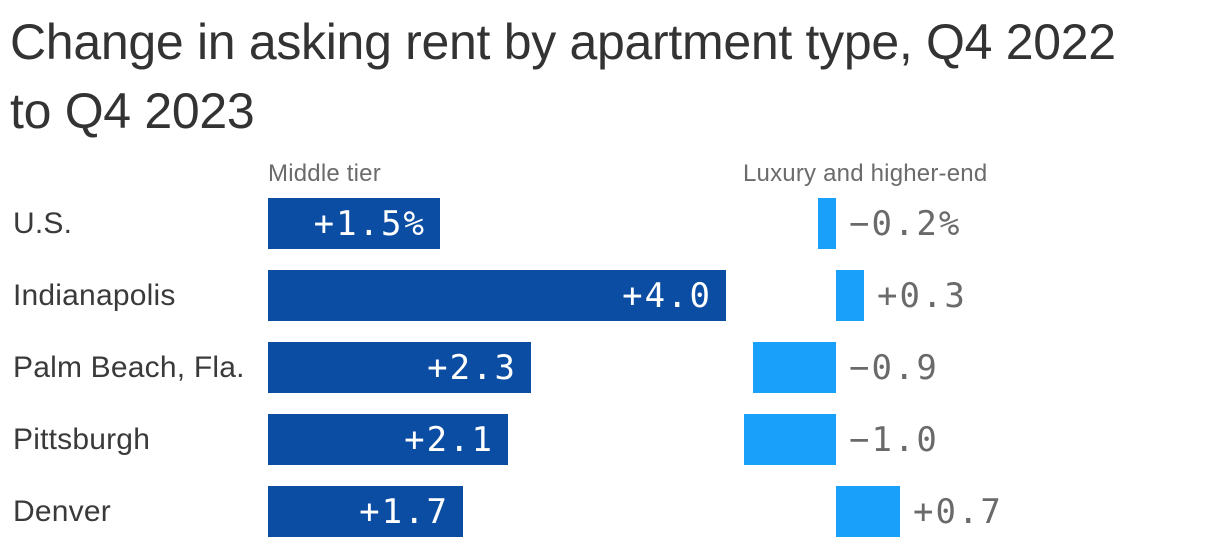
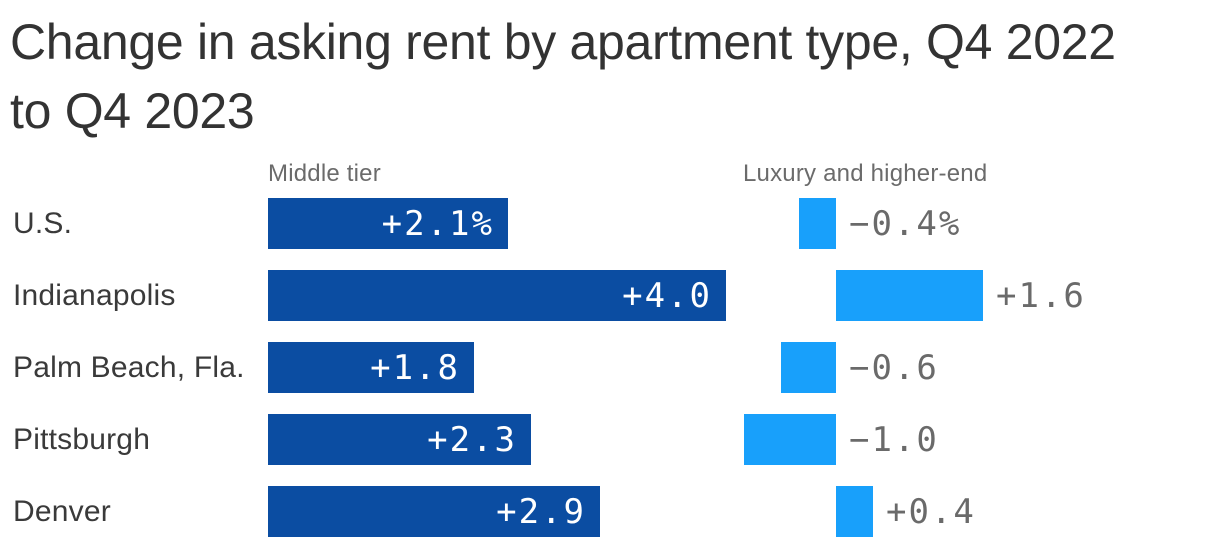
Middle tier/U.S.: +1.5% -> +2.1%
Luxury and higher-end/U.S.: −0.2% -> −0.4%
Luxury and higher-end/Indianapolis: +0.3 -> +1.6
Middle tier/Palm Beach, Fla.: +2.3 -> +1.8
Luxury and higher-end/Palm Beach, Fla.: −0.9 -> −0.6
Middle tier/Pittsburgh: +2.1 -> +2.3
Middle tier/Denver: +1.7 -> +2.9
Luxury and higher-end/Denver: +0.7 -> +0.4
